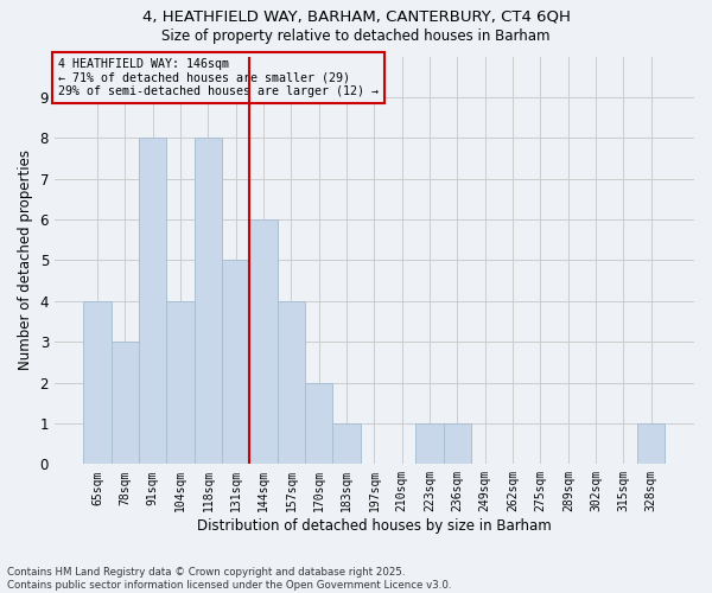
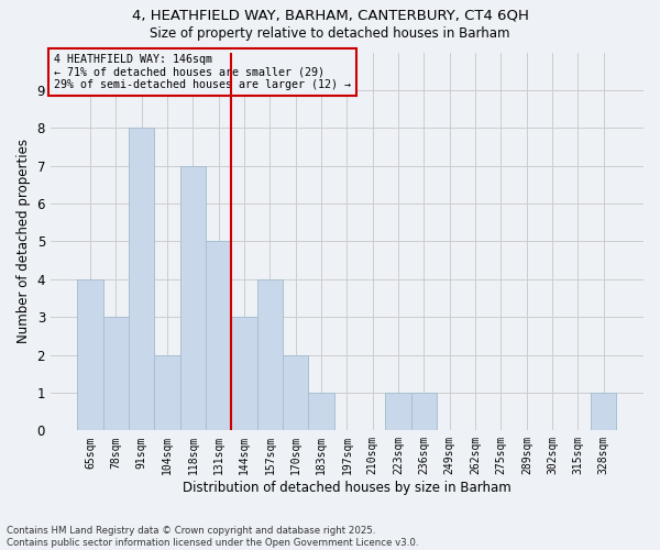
104sqm: 4 -> 2
118sqm: 8 -> 7
144sqm: 6 -> 3
